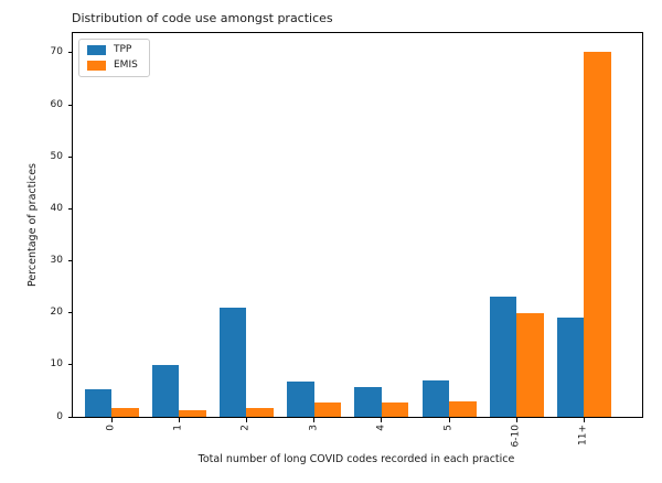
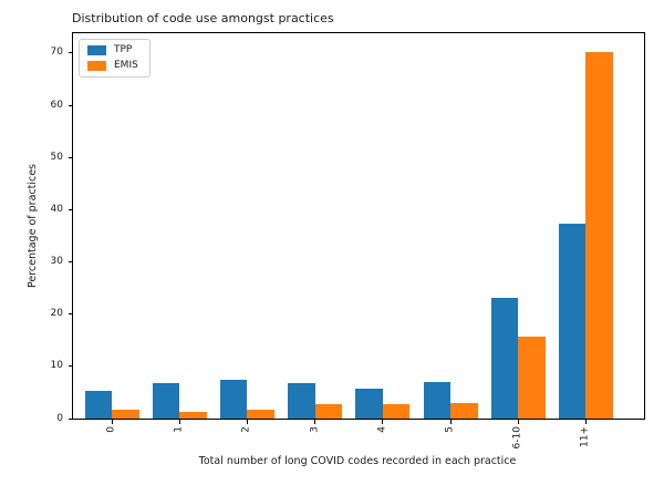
TPP/1: 10 -> 7
TPP/2: 21 -> 7
EMIS/6-10: 20 -> 16
TPP/11+: 19 -> 37
